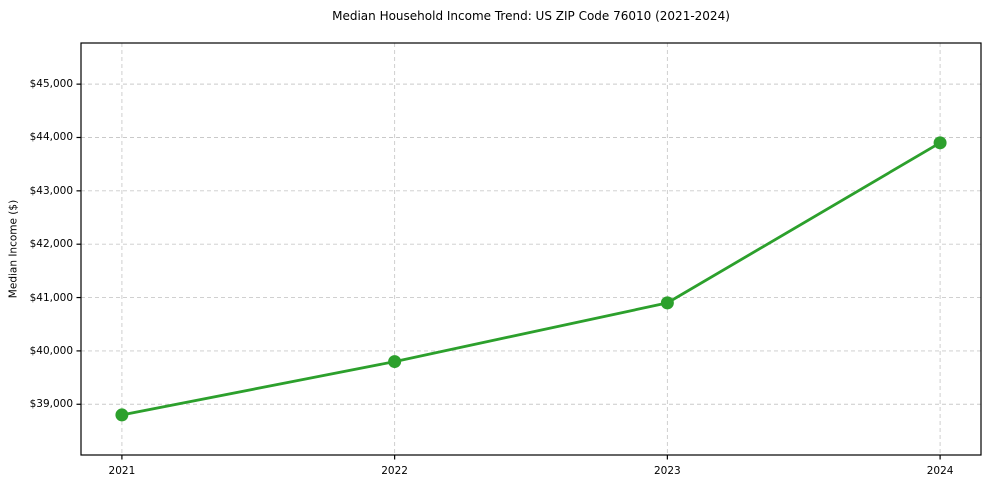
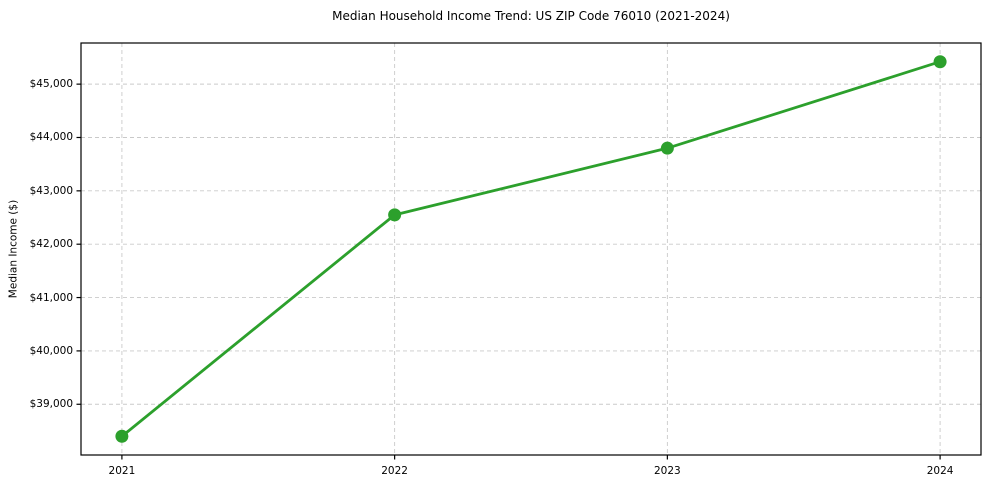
2021: $38800 -> $38400
2022: $39800 -> $42600
2023: $40900 -> $43800
2024: $43900 -> $45400
